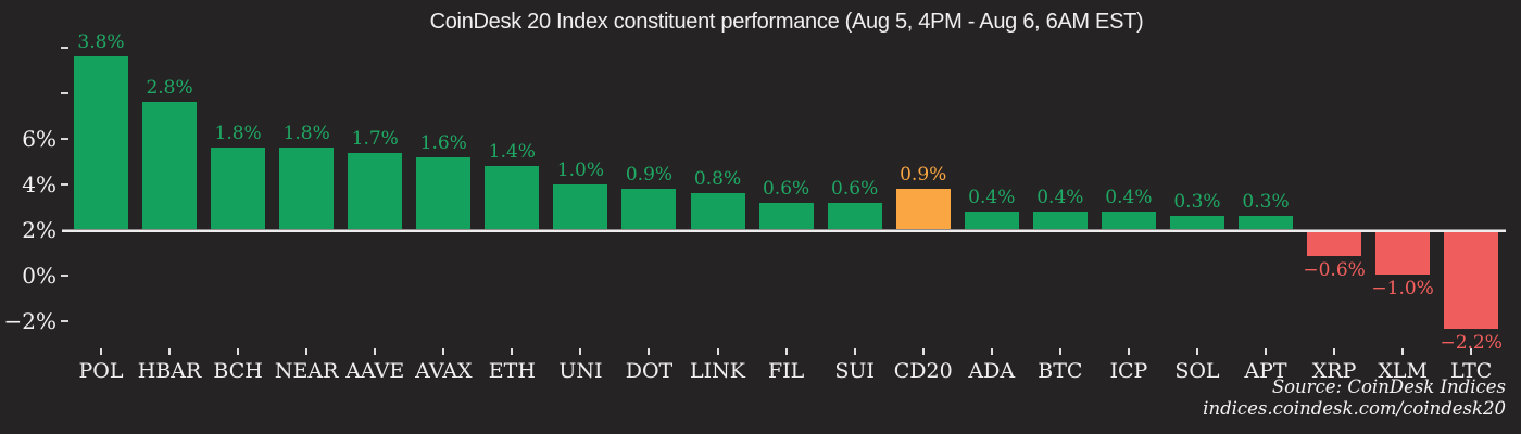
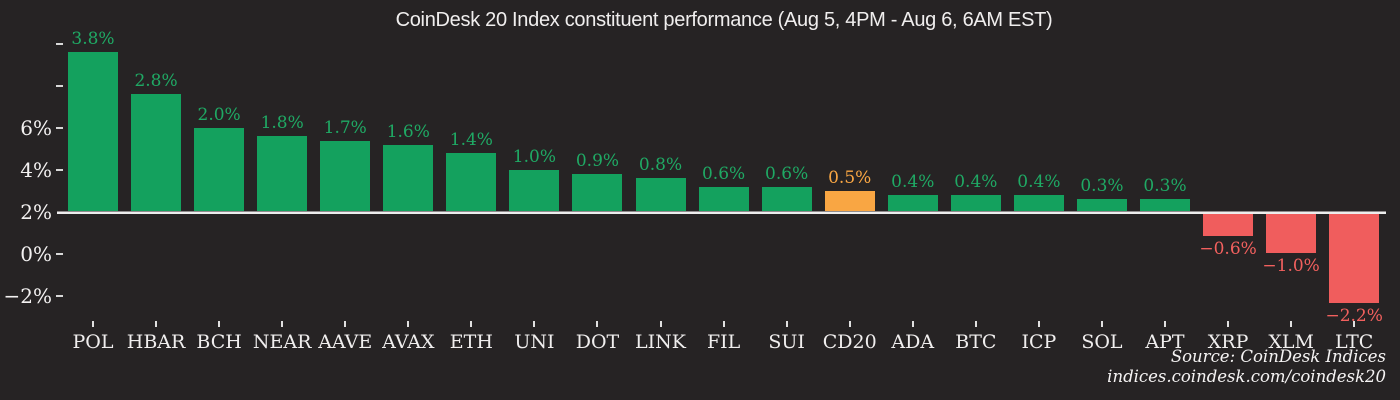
BCH: 1.8% -> 2.0%
CD20: 0.9% -> 0.5%
